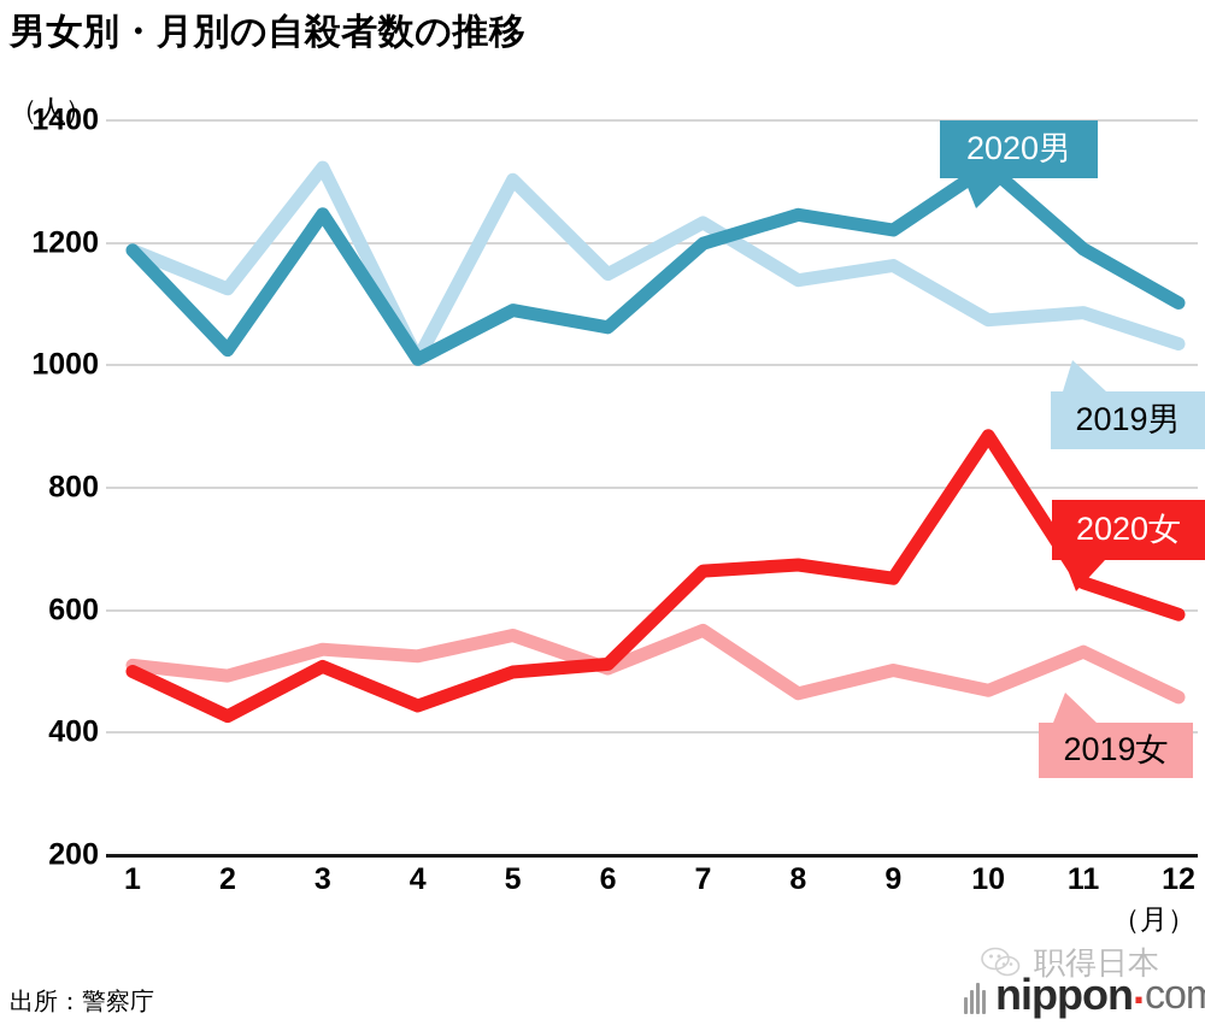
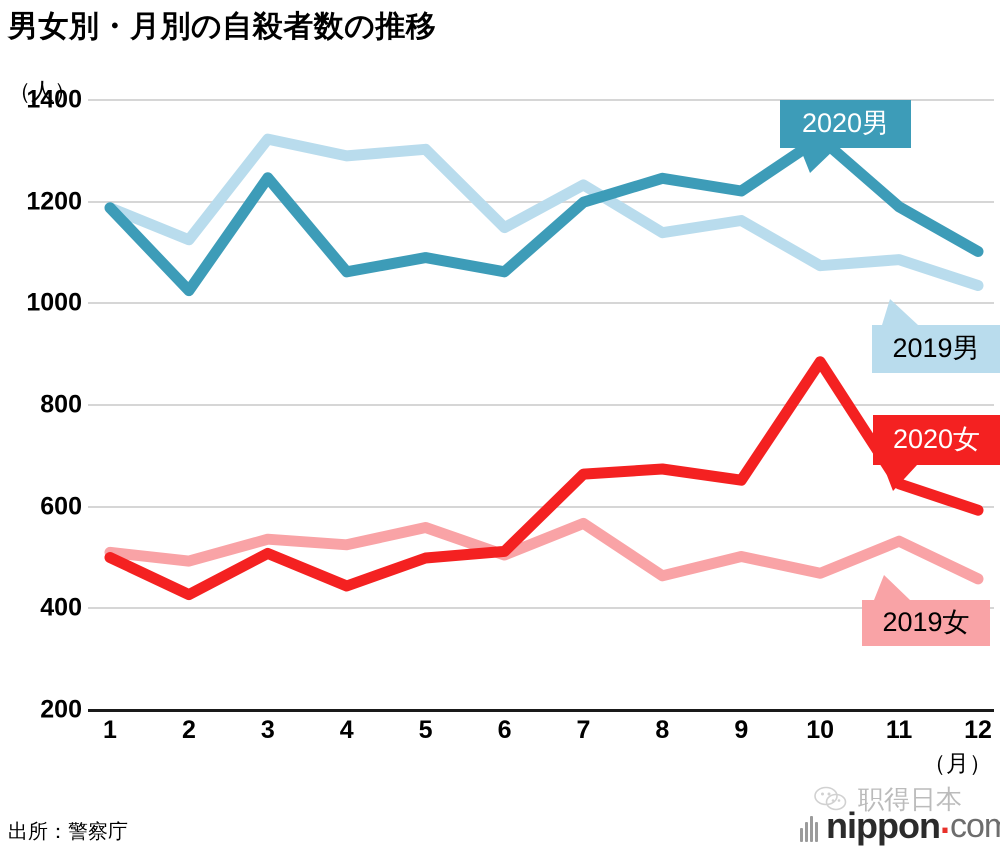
2020男/4: 1010 -> 1060
2019男/4: 1010 -> 1290
